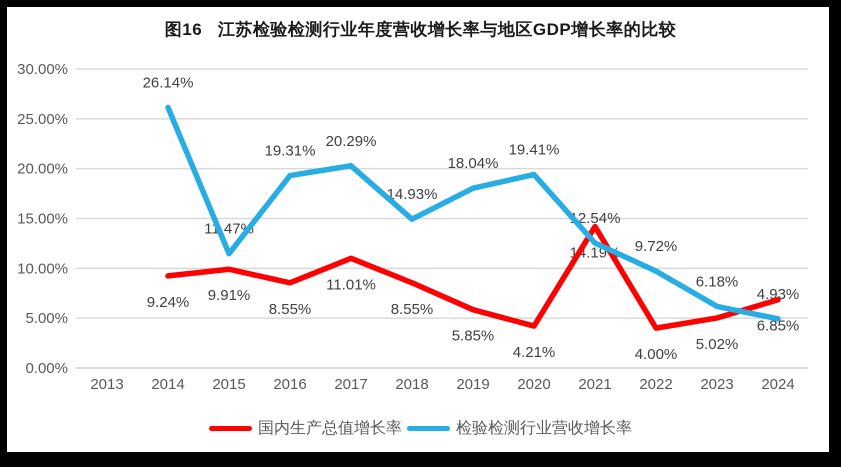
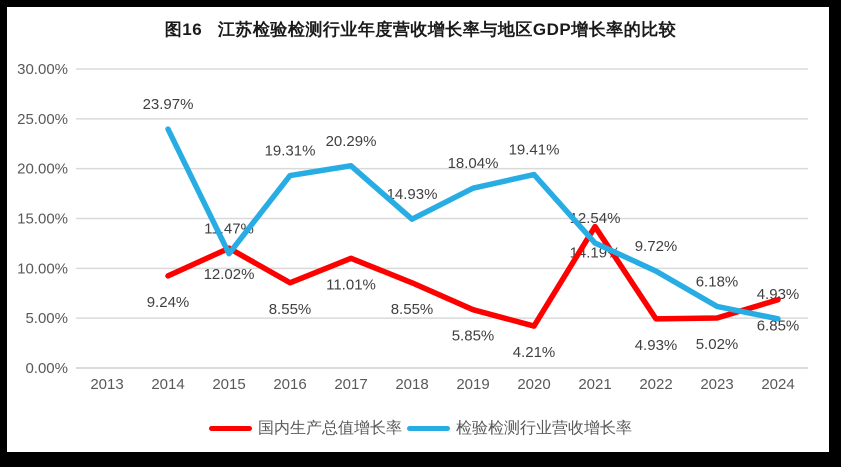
检验检测行业营收增长率/2014: 26.14% -> 23.97%
国内生产总值增长率/2015: 9.91% -> 12.02%
国内生产总值增长率/2022: 4.00% -> 4.93%
